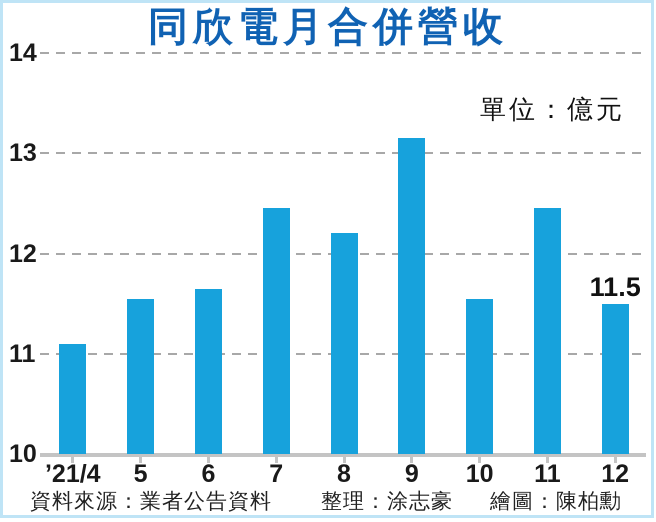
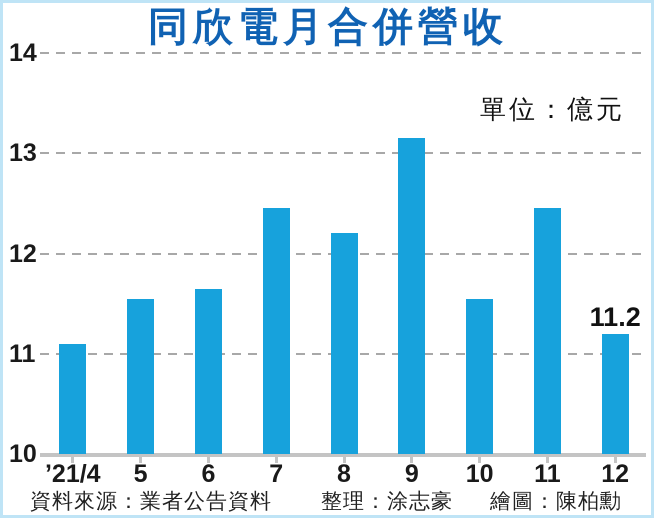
12: 11.5 -> 11.2
